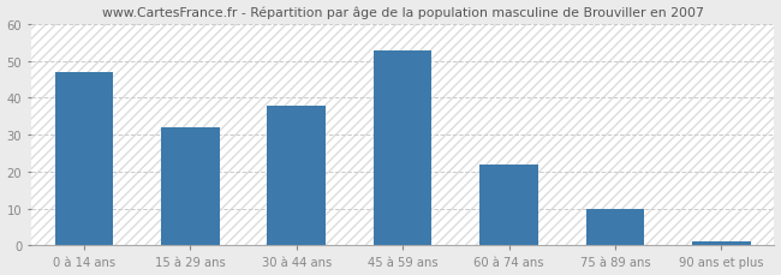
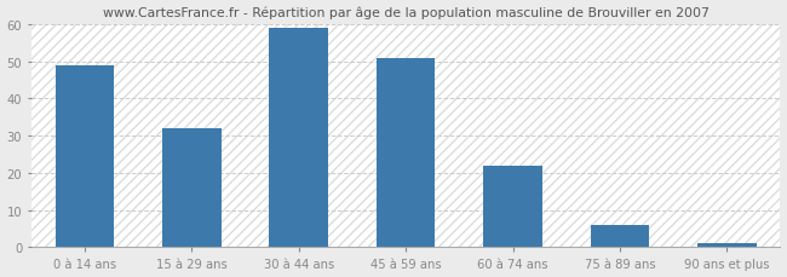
0 à 14 ans: 47 -> 49
30 à 44 ans: 38 -> 59
45 à 59 ans: 53 -> 51
75 à 89 ans: 10 -> 6
